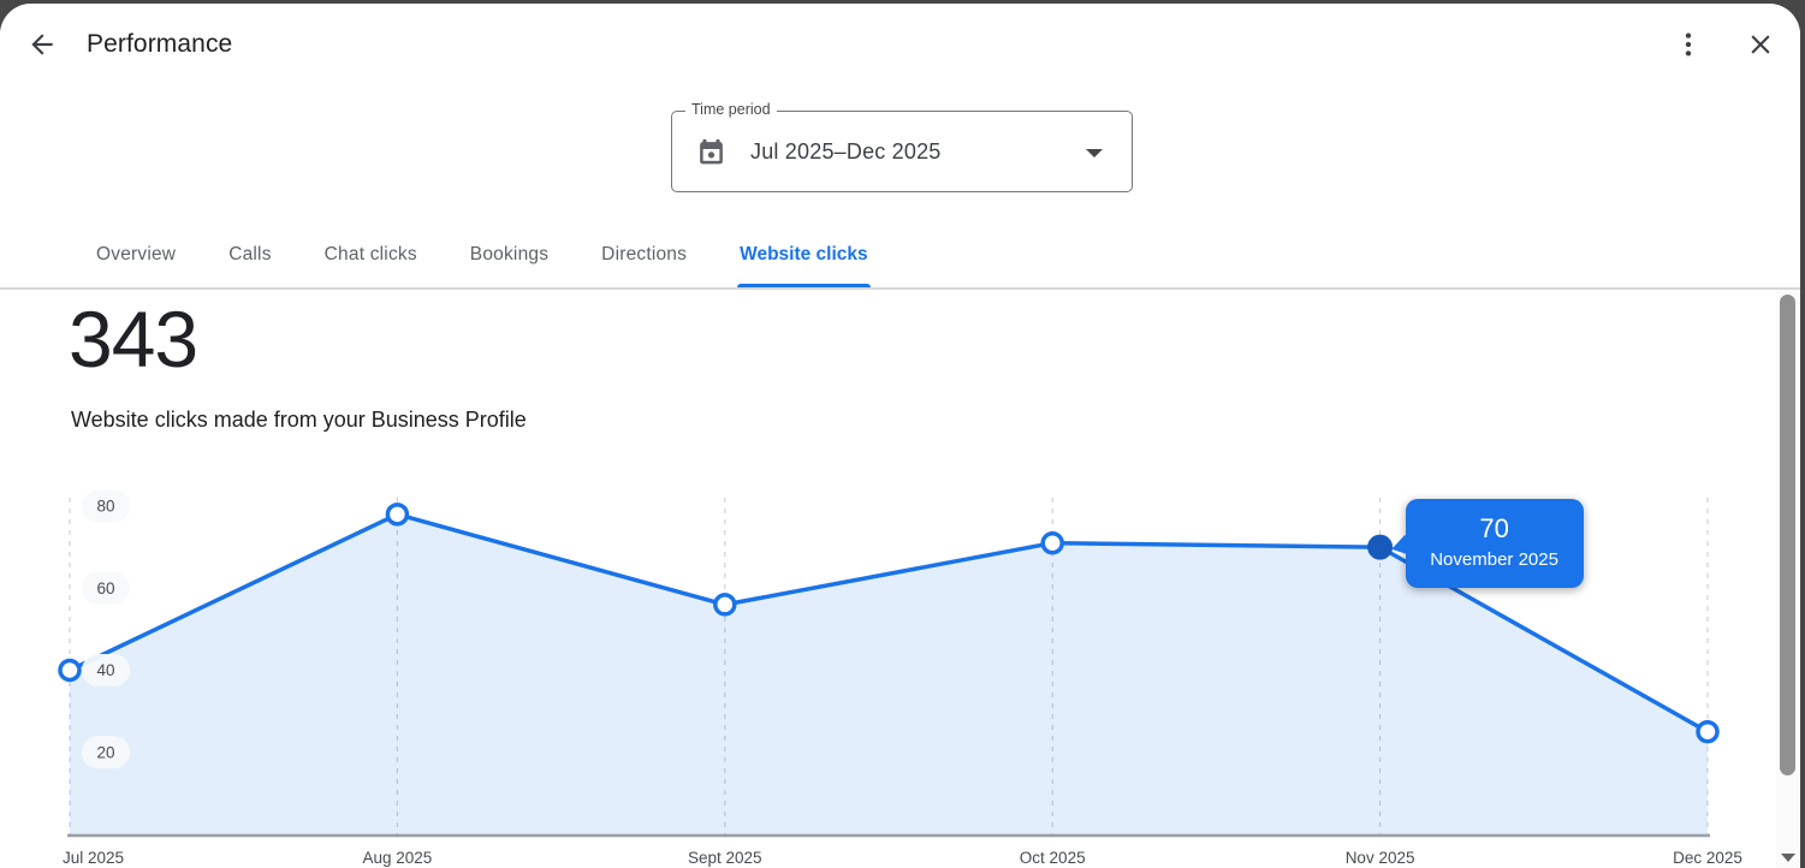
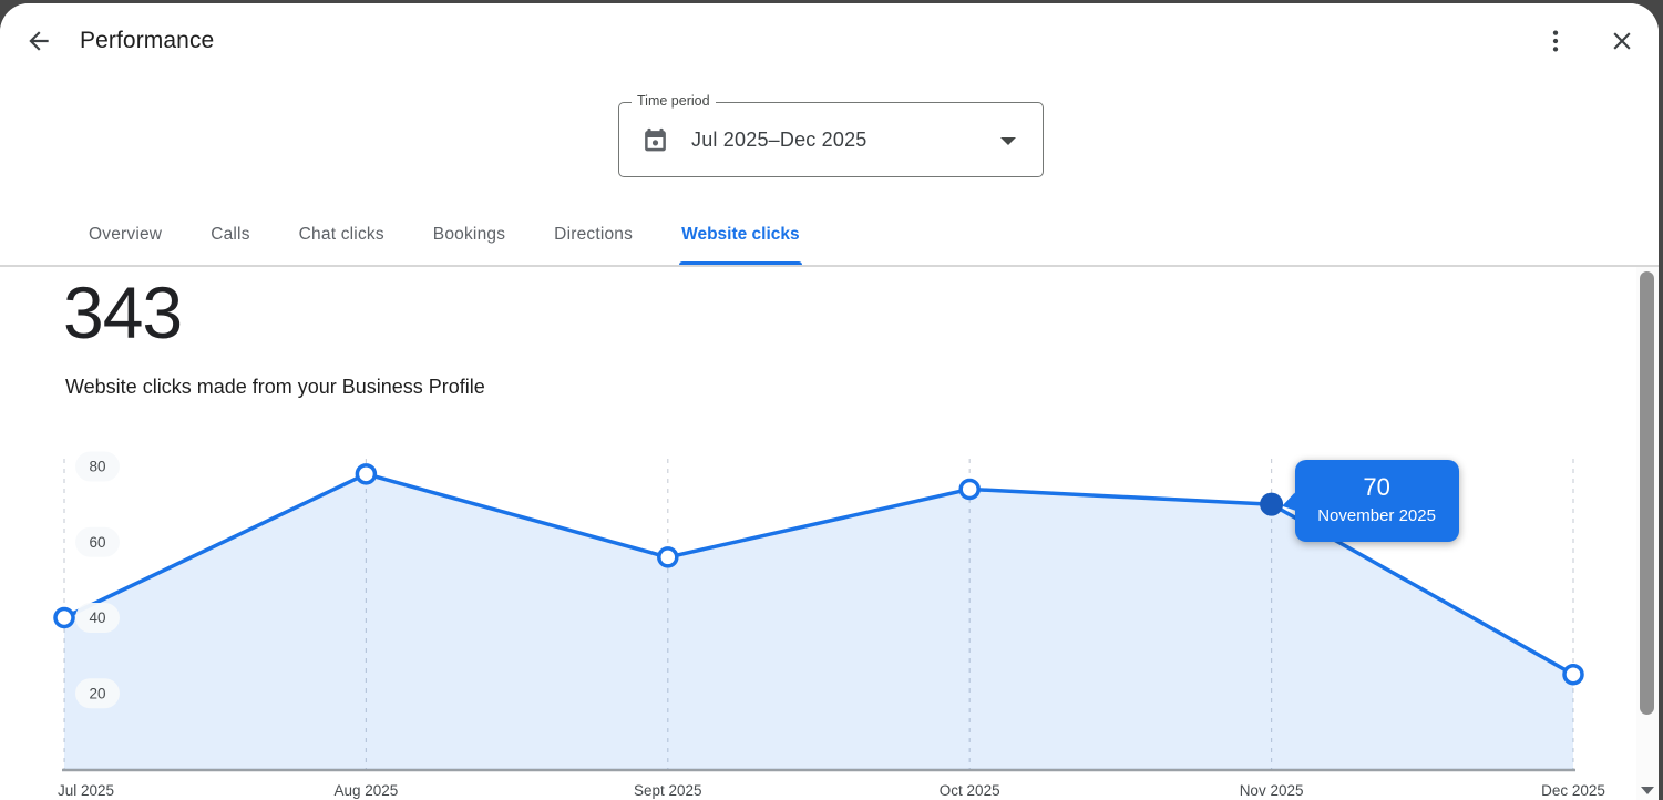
Oct 2025: 71 -> 74
